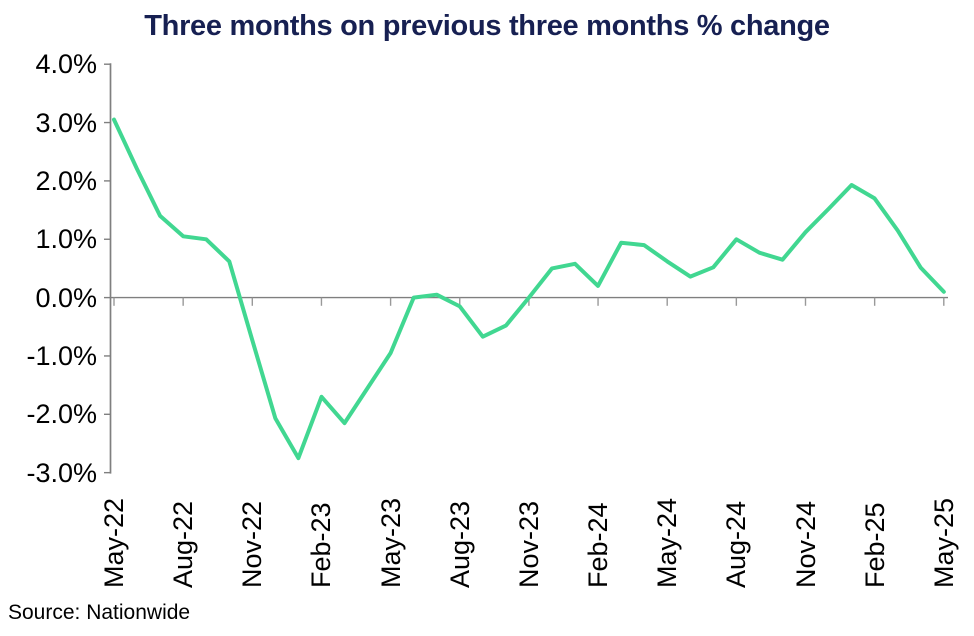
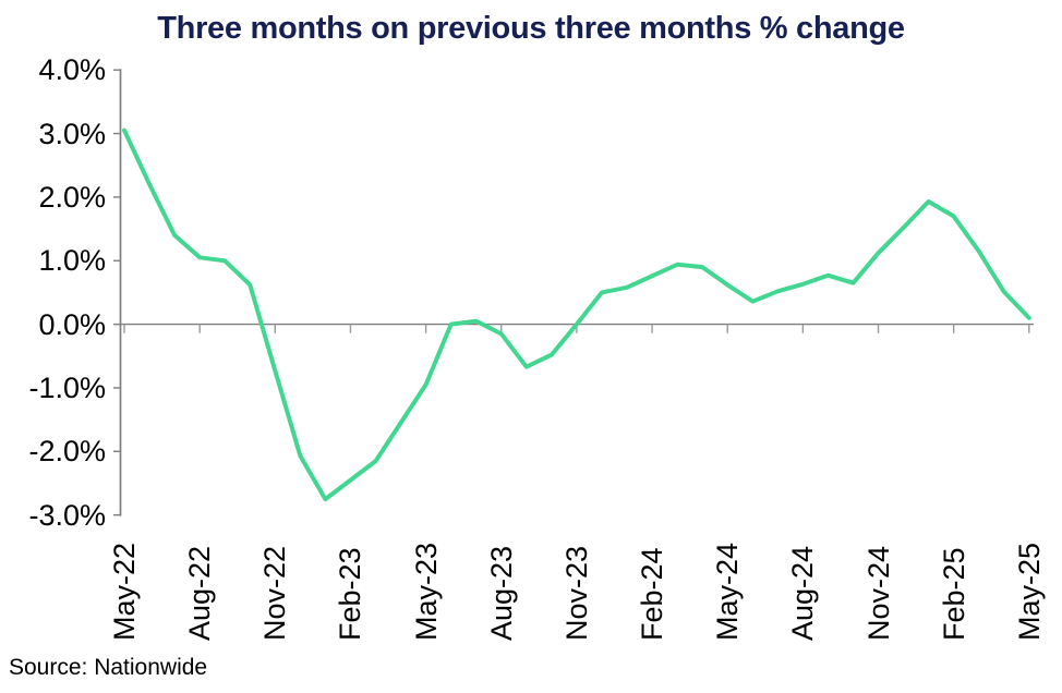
Feb-23: -1.7% -> -2.5%
Feb-24: 0.2% -> 0.8%
Aug-24: 1.0% -> 0.6%
